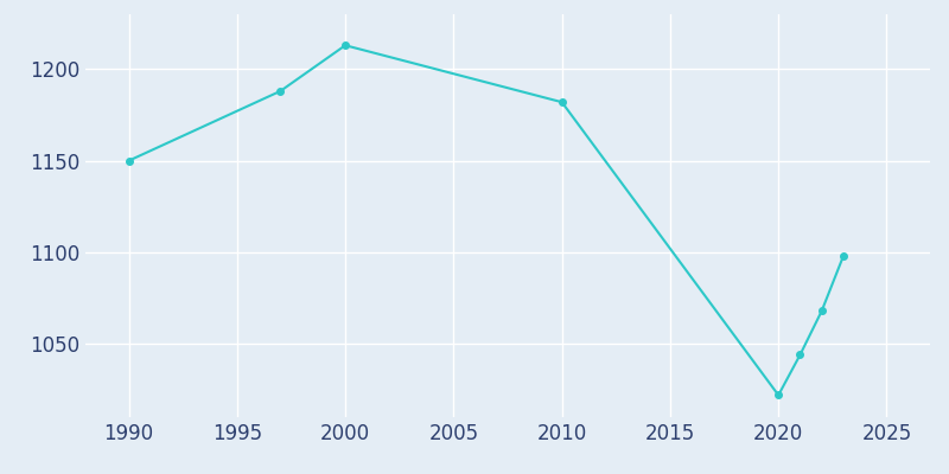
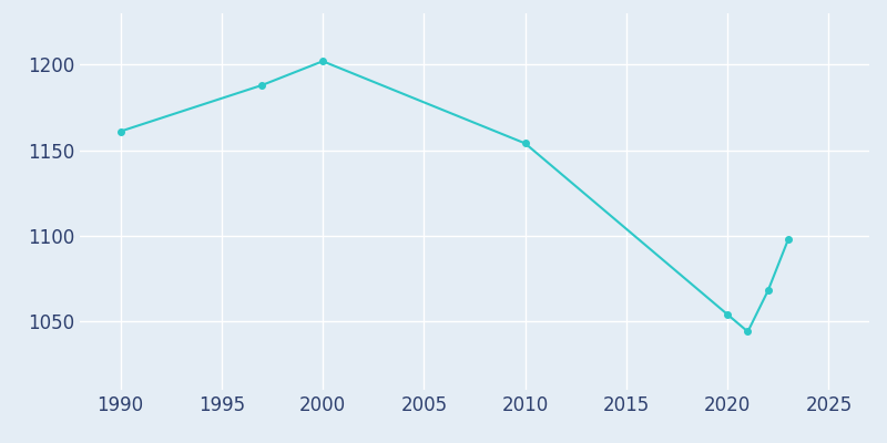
1990: 1150 -> 1161
2000: 1213 -> 1202
2010: 1182 -> 1154
2020: 1022 -> 1054
